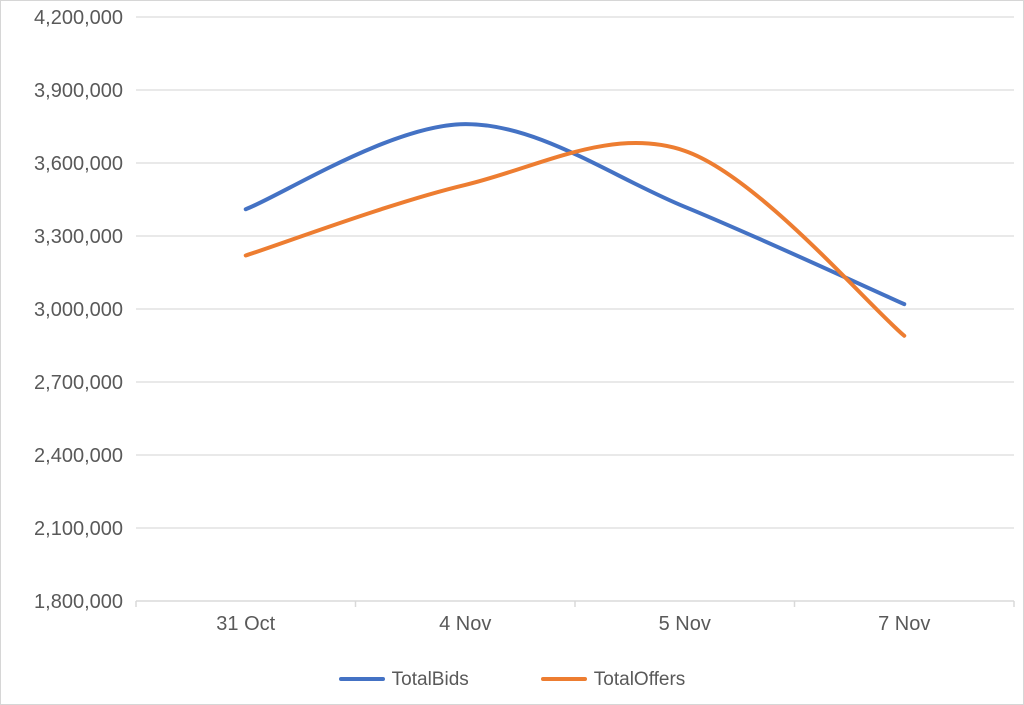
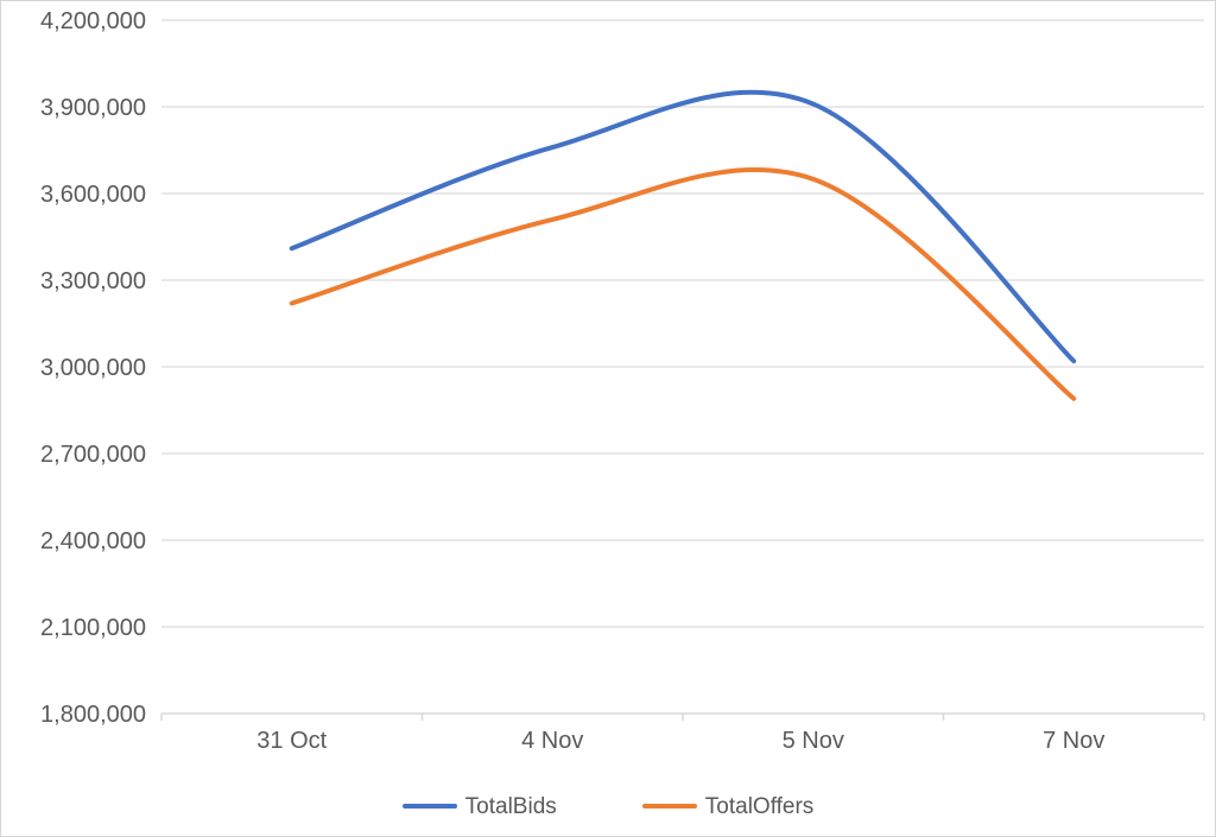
TotalBids/5 Nov: 3420000 -> 3910000
